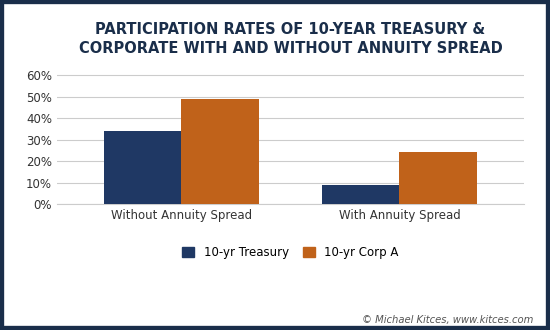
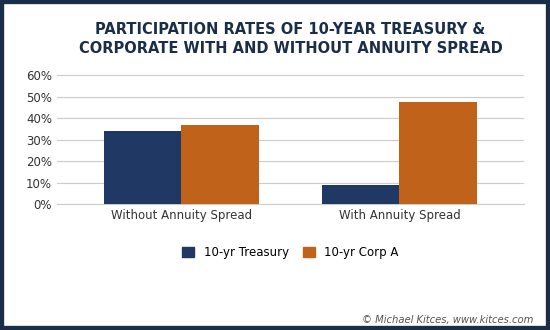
10-yr Corp A/Without Annuity Spread: 49.0% -> 37.0%
10-yr Corp A/With Annuity Spread: 24.5% -> 47.5%
